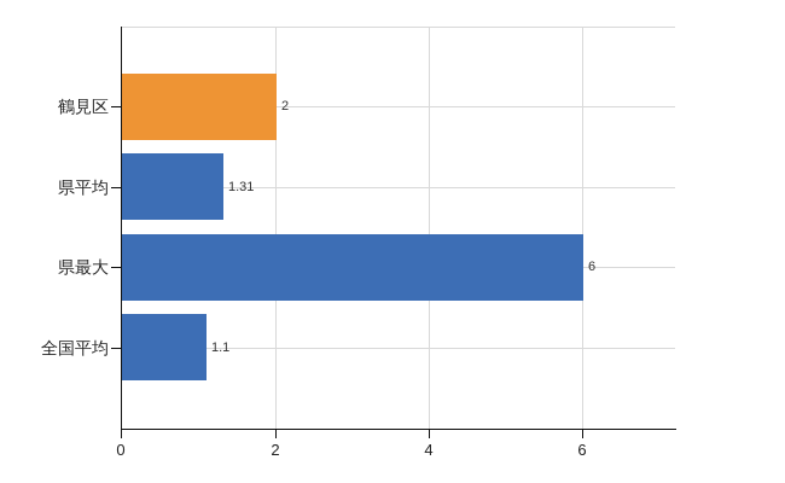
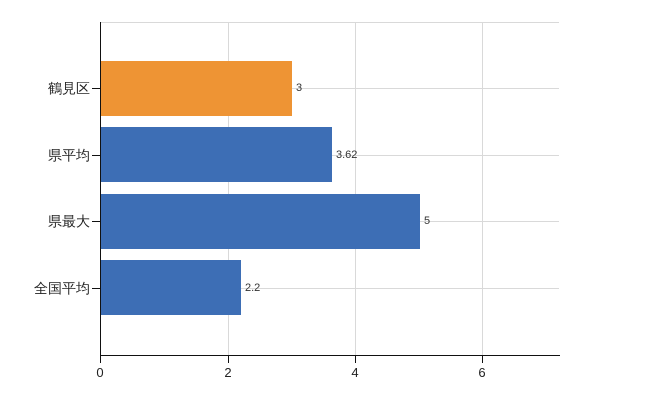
鶴見区: 2 -> 3
県平均: 1.31 -> 3.62
県最大: 6 -> 5
全国平均: 1.1 -> 2.2
